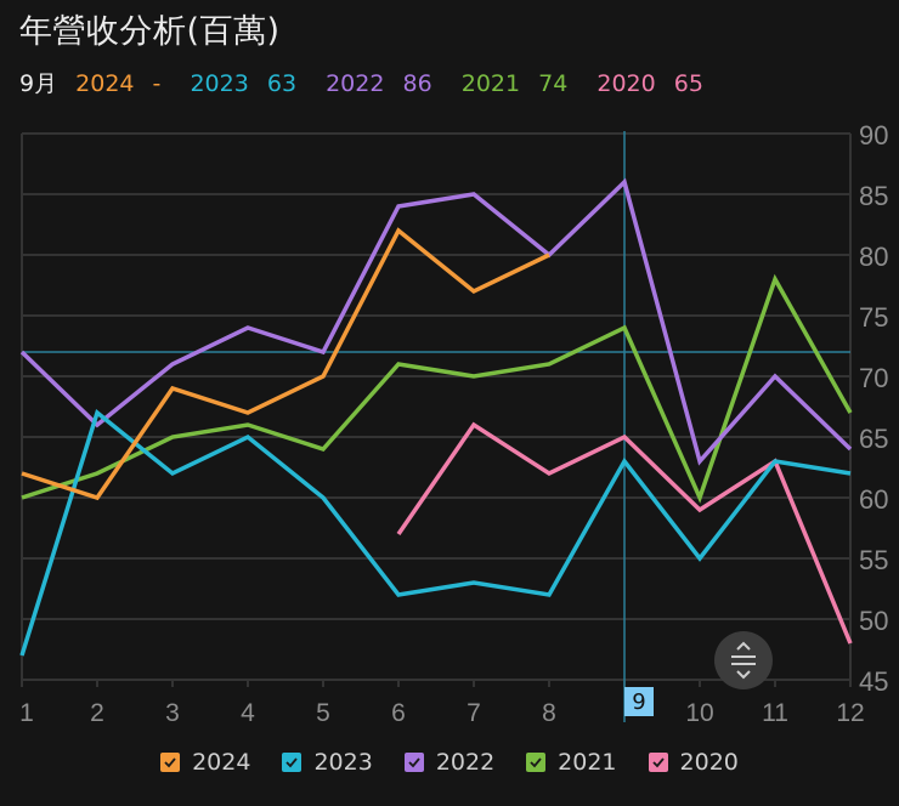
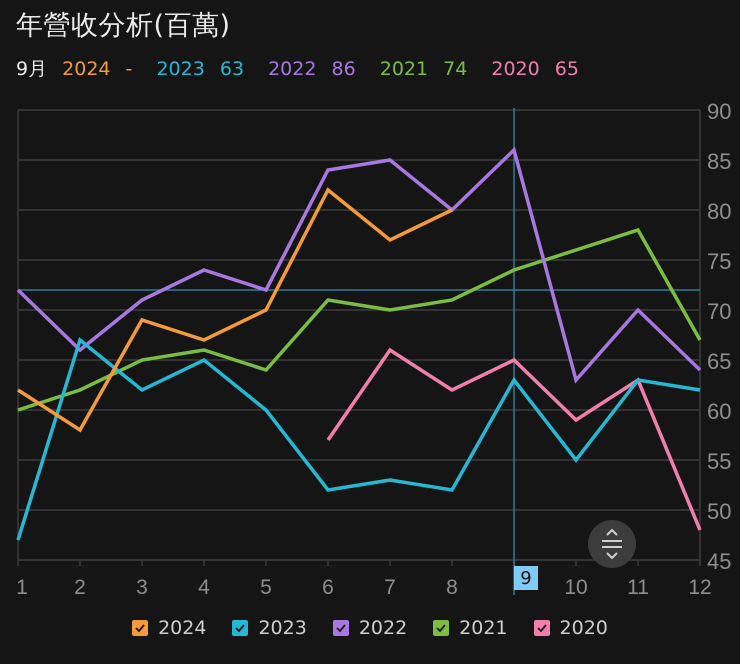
2024/2: 60 -> 58
2021/10: 60 -> 76
